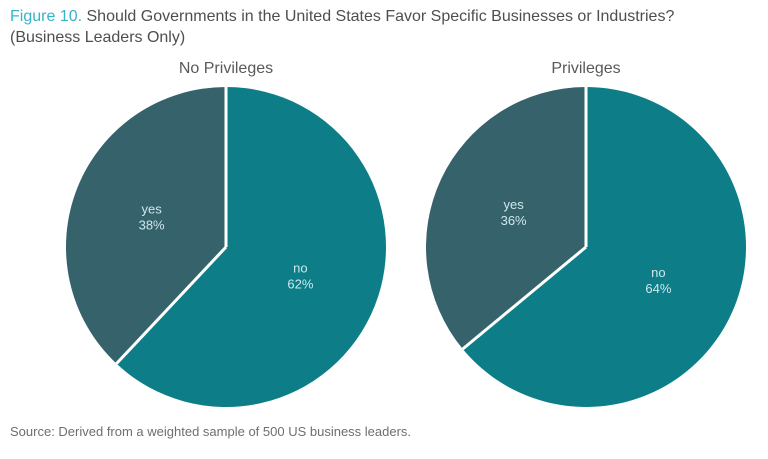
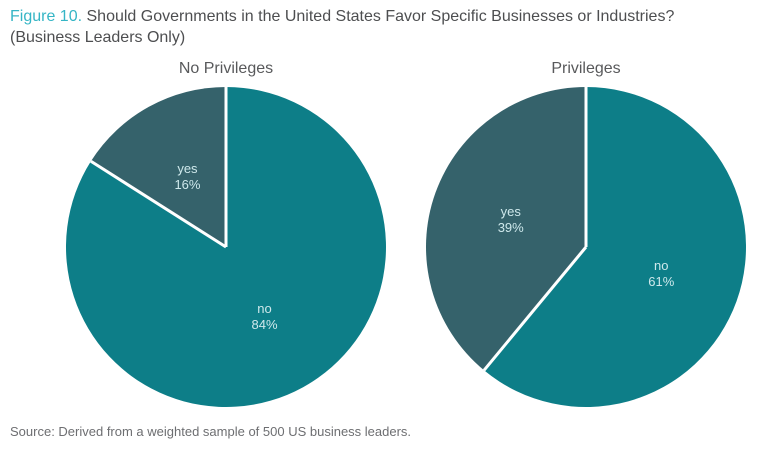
No Privileges/no: 62% -> 84%
No Privileges/yes: 38% -> 16%
Privileges/no: 64% -> 61%
Privileges/yes: 36% -> 39%
